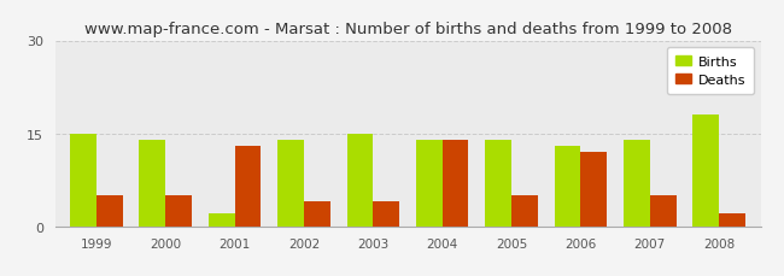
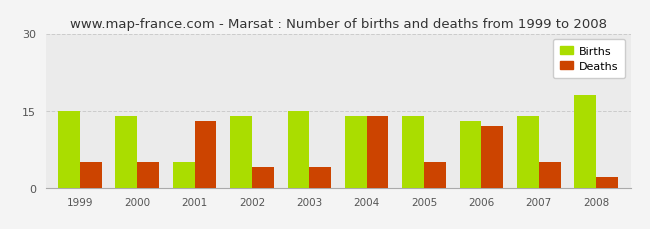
Births/2001: 2 -> 5
